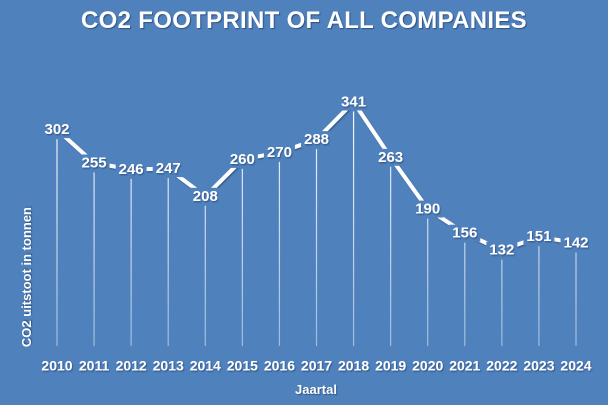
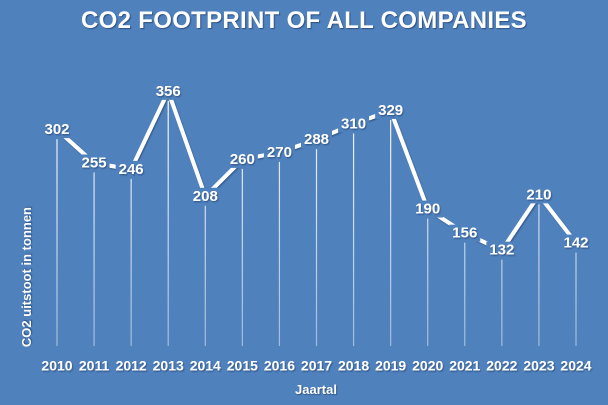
2013: 247 -> 356
2018: 341 -> 310
2019: 263 -> 329
2023: 151 -> 210
